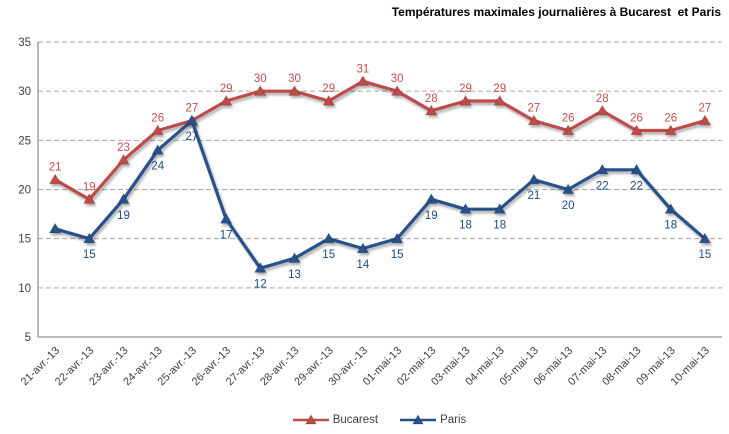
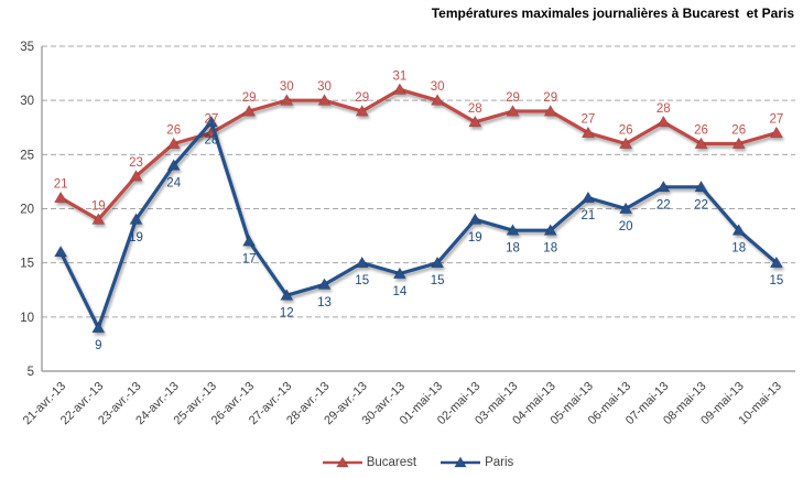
Paris/22-avr.-13: 15 -> 9
Paris/25-avr.-13: 27 -> 28
